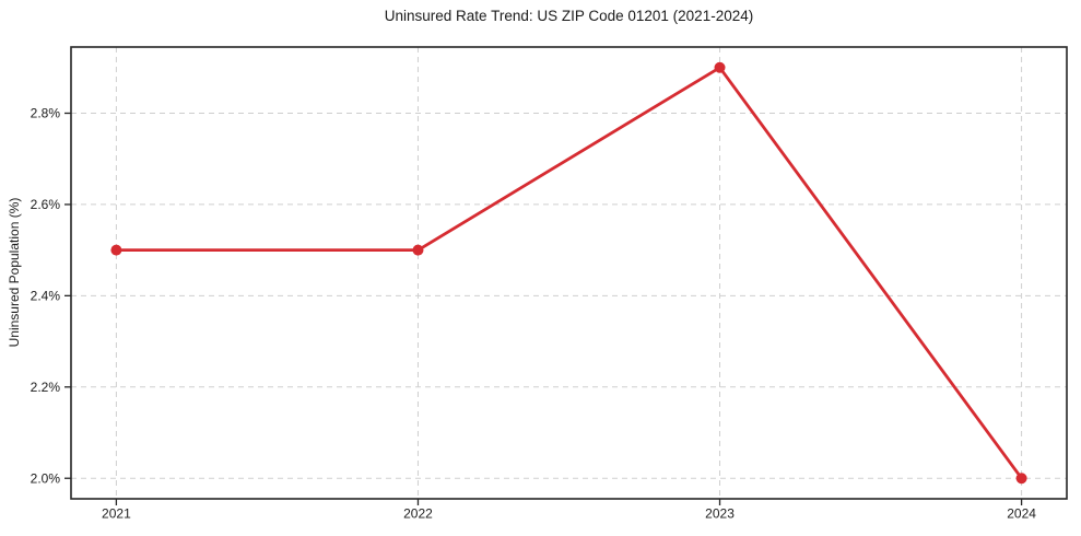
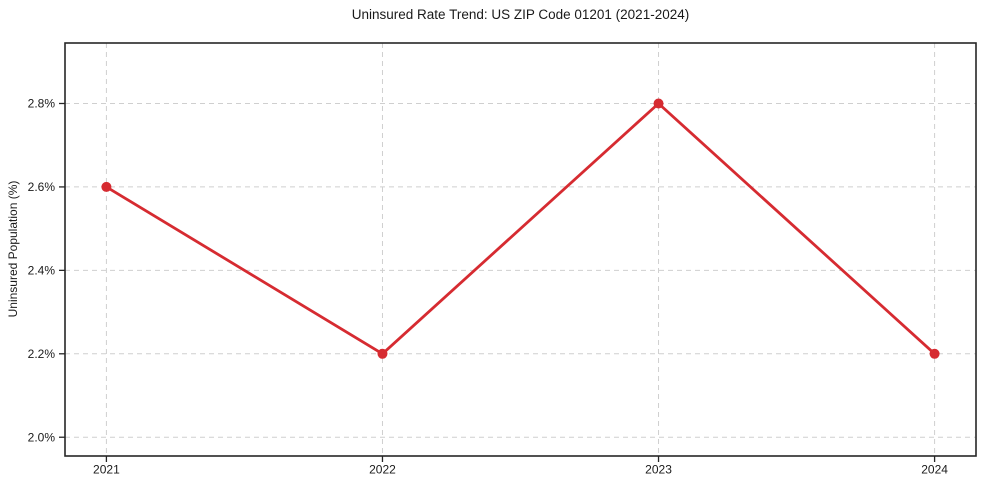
2021: 2.5% -> 2.6%
2022: 2.5% -> 2.2%
2023: 2.9% -> 2.8%
2024: 2.0% -> 2.2%
